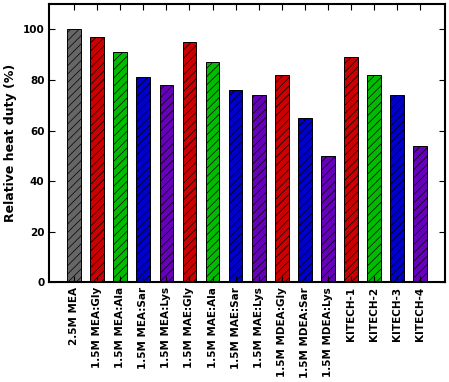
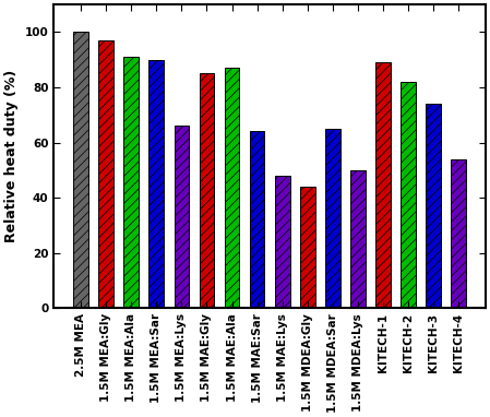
1.5M MEA:Sar: 81 -> 90
1.5M MEA:Lys: 78 -> 66
1.5M MAE:Gly: 95 -> 85
1.5M MAE:Sar: 76 -> 64
1.5M MAE:Lys: 74 -> 48
1.5M MDEA:Gly: 82 -> 44
